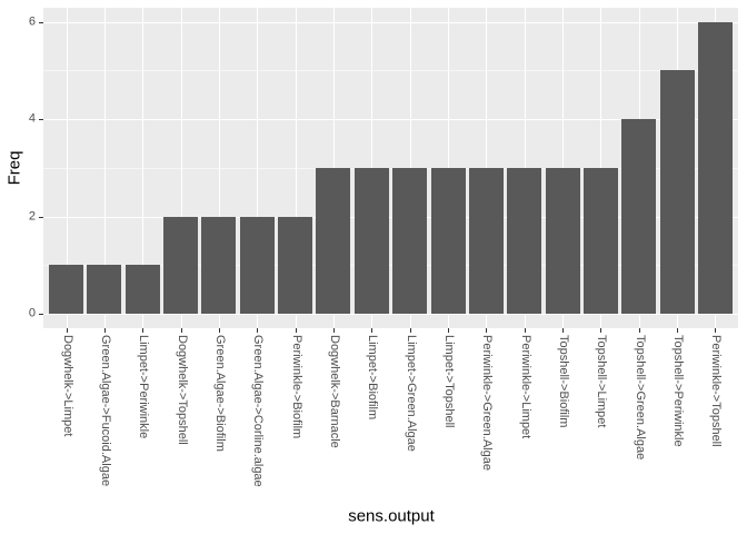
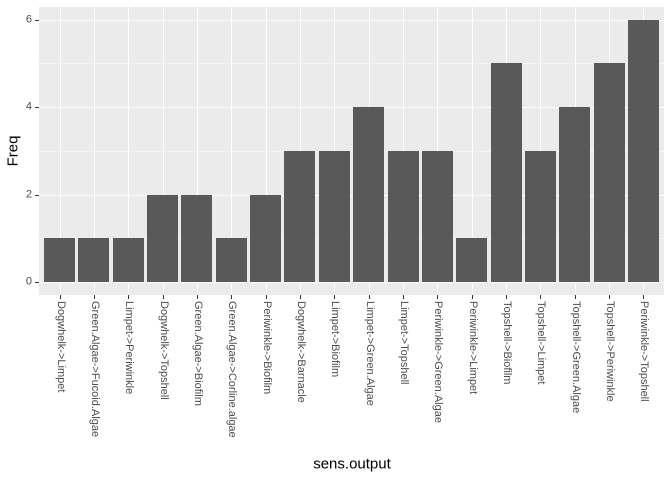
Green.Algae->Corline.algae: 2 -> 1
Limpet->Green.Algae: 3 -> 4
Periwinkle->Limpet: 3 -> 1
Topshell->Biofilm: 3 -> 5
